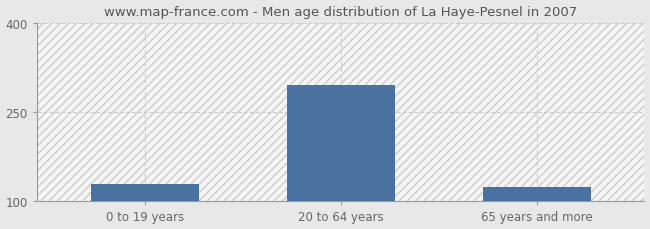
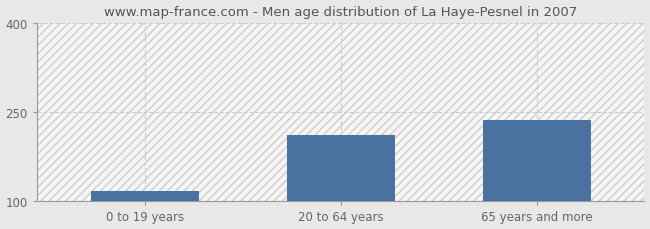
0 to 19 years: 130 -> 118
20 to 64 years: 295 -> 212
65 years and more: 125 -> 236
